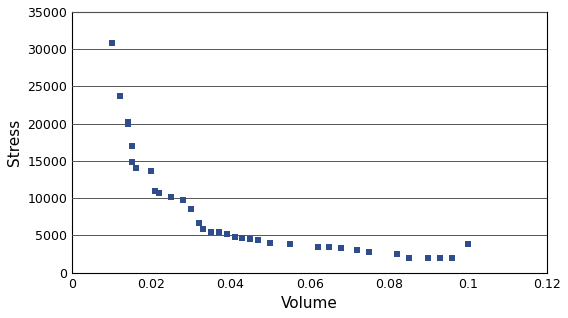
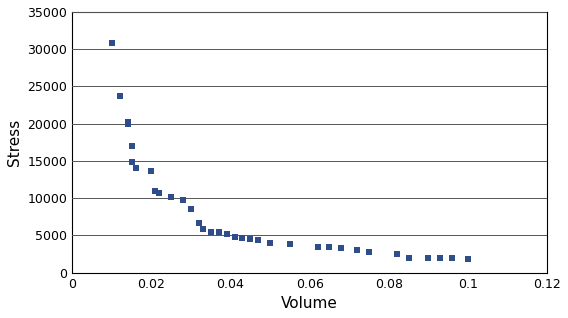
0.1: 3800 -> 1800
